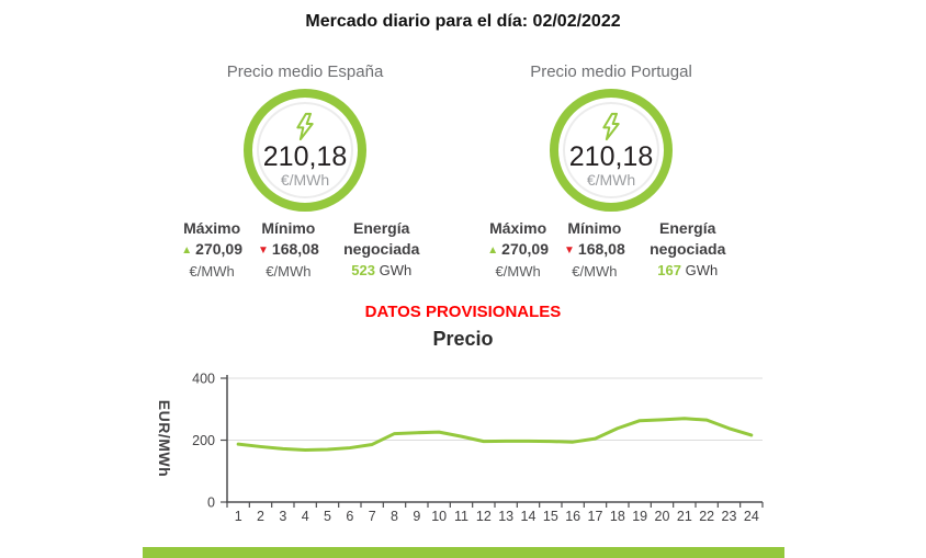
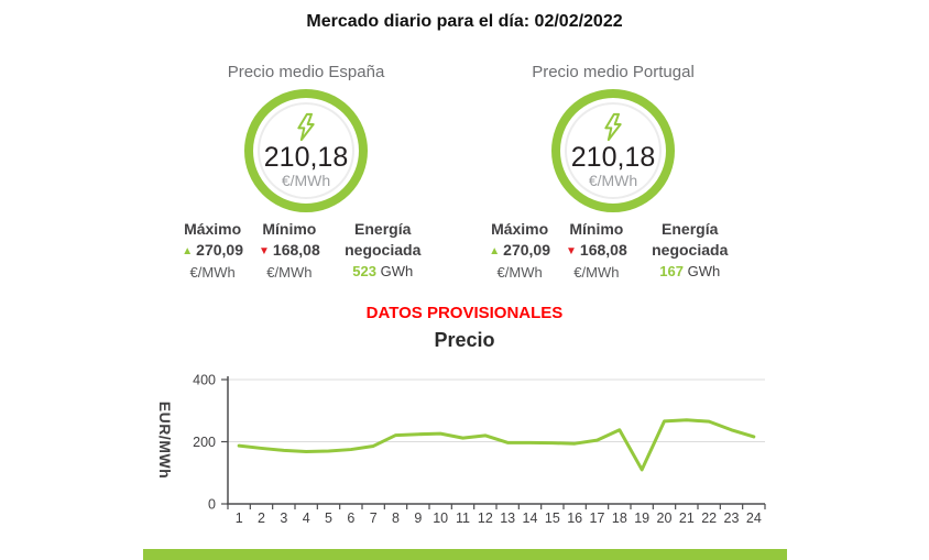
12: 200 -> 220
19: 260 -> 110
